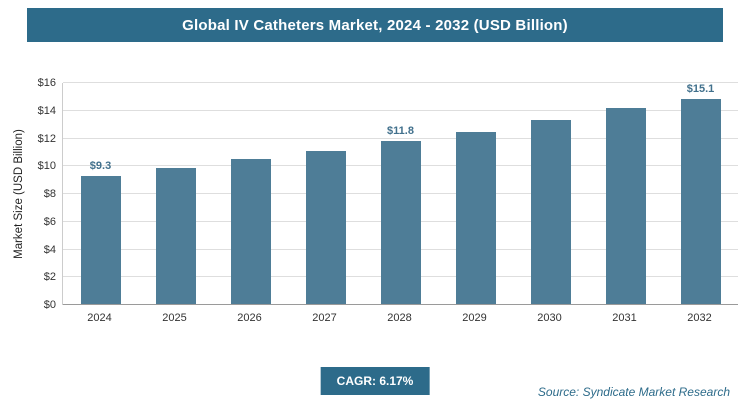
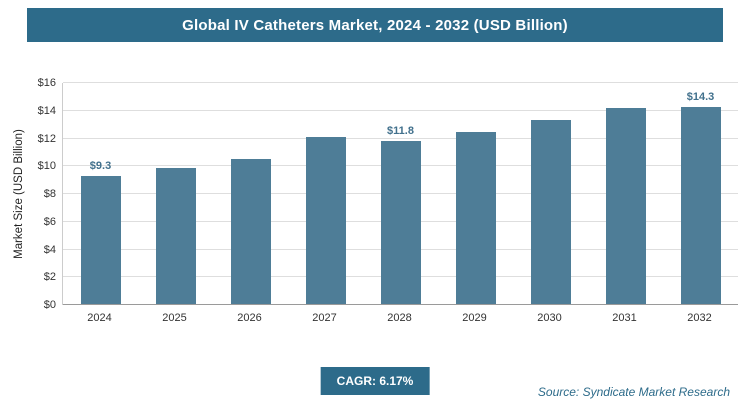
2027: $11.1 -> $12.1
2032: $15.1 -> $14.3
